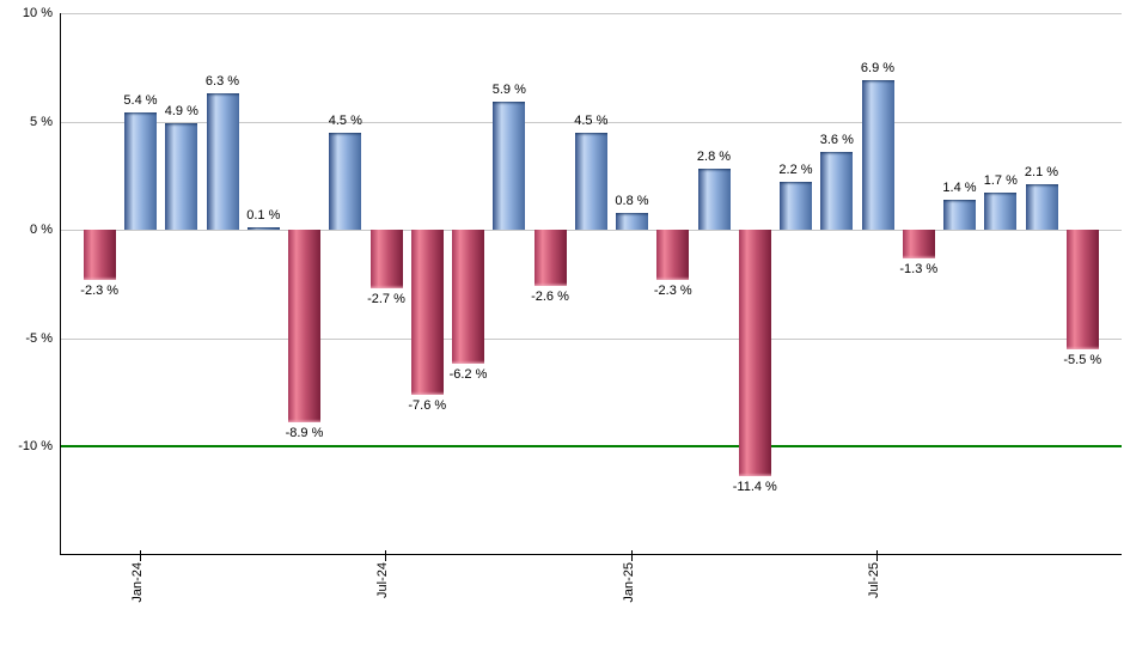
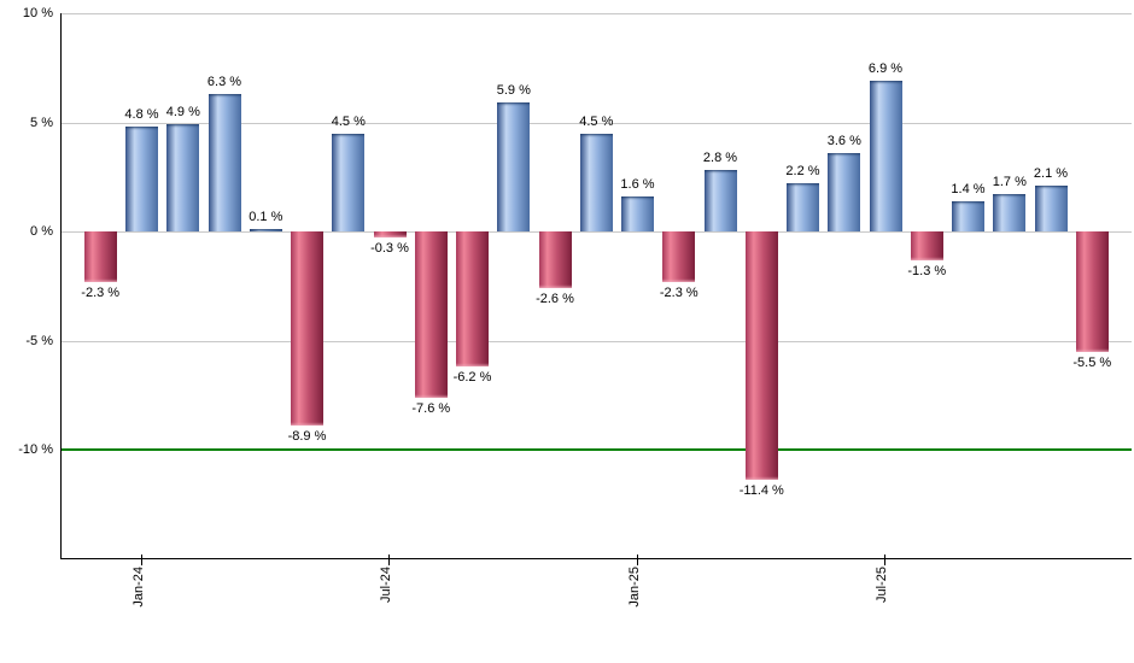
Jan-24: 5.4 -> 4.8
Jul-24: -2.7 -> -0.3
Jan-25: 0.8 -> 1.6
